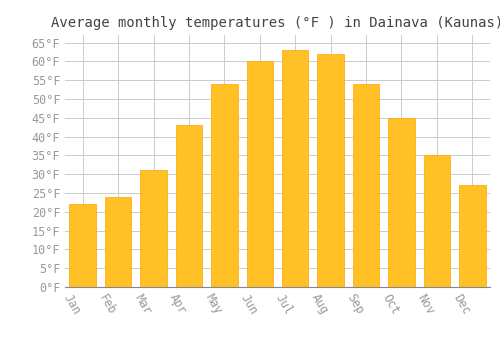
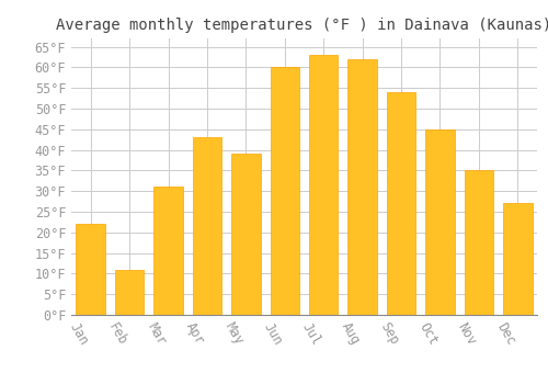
Feb: 24°F -> 11°F
May: 54°F -> 39°F
